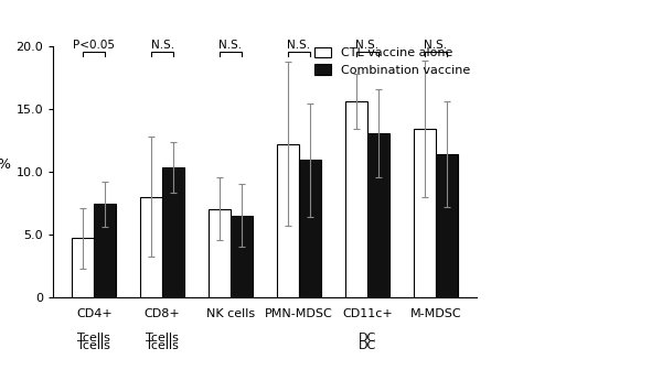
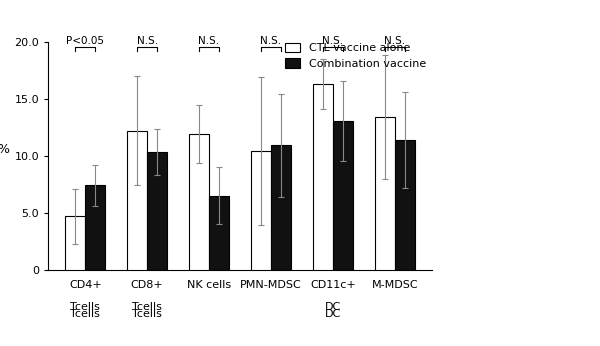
CTL vaccine alone/CD8+: 8.0 -> 12.2
CTL vaccine alone/NK cells: 7.0 -> 11.9
CTL vaccine alone/PMN-MDSC: 12.2 -> 10.4
CTL vaccine alone/CD11c+: 15.6 -> 16.3
